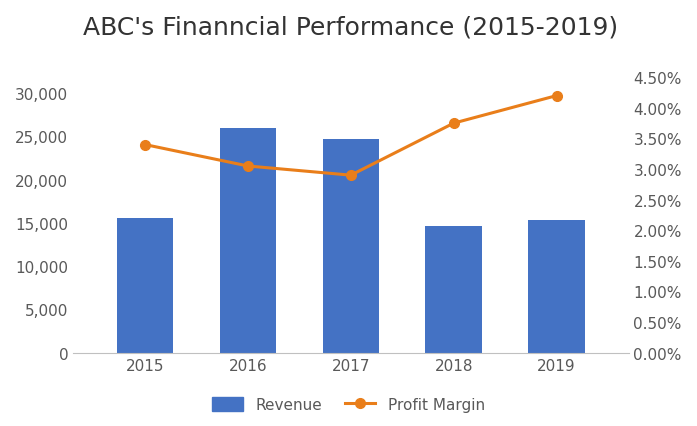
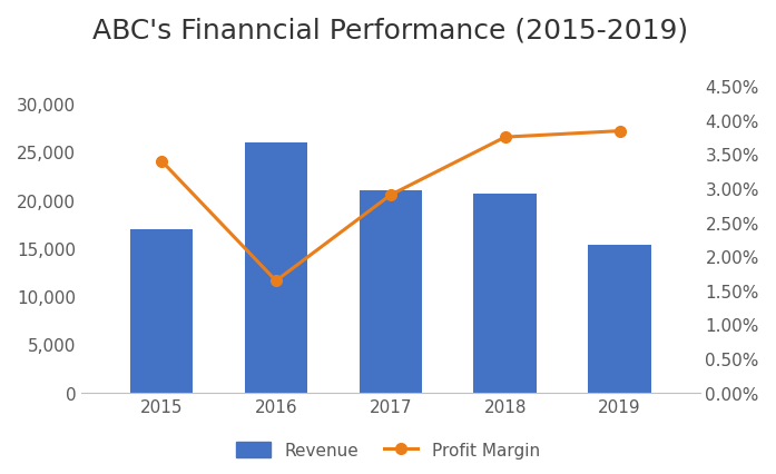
Revenue/2015: 15,600 -> 17,000
Profit Margin/2016: 3.05% -> 1.64%
Revenue/2017: 24,700 -> 21,000
Revenue/2018: 14,600 -> 20,600
Profit Margin/2019: 4.20% -> 3.84%
